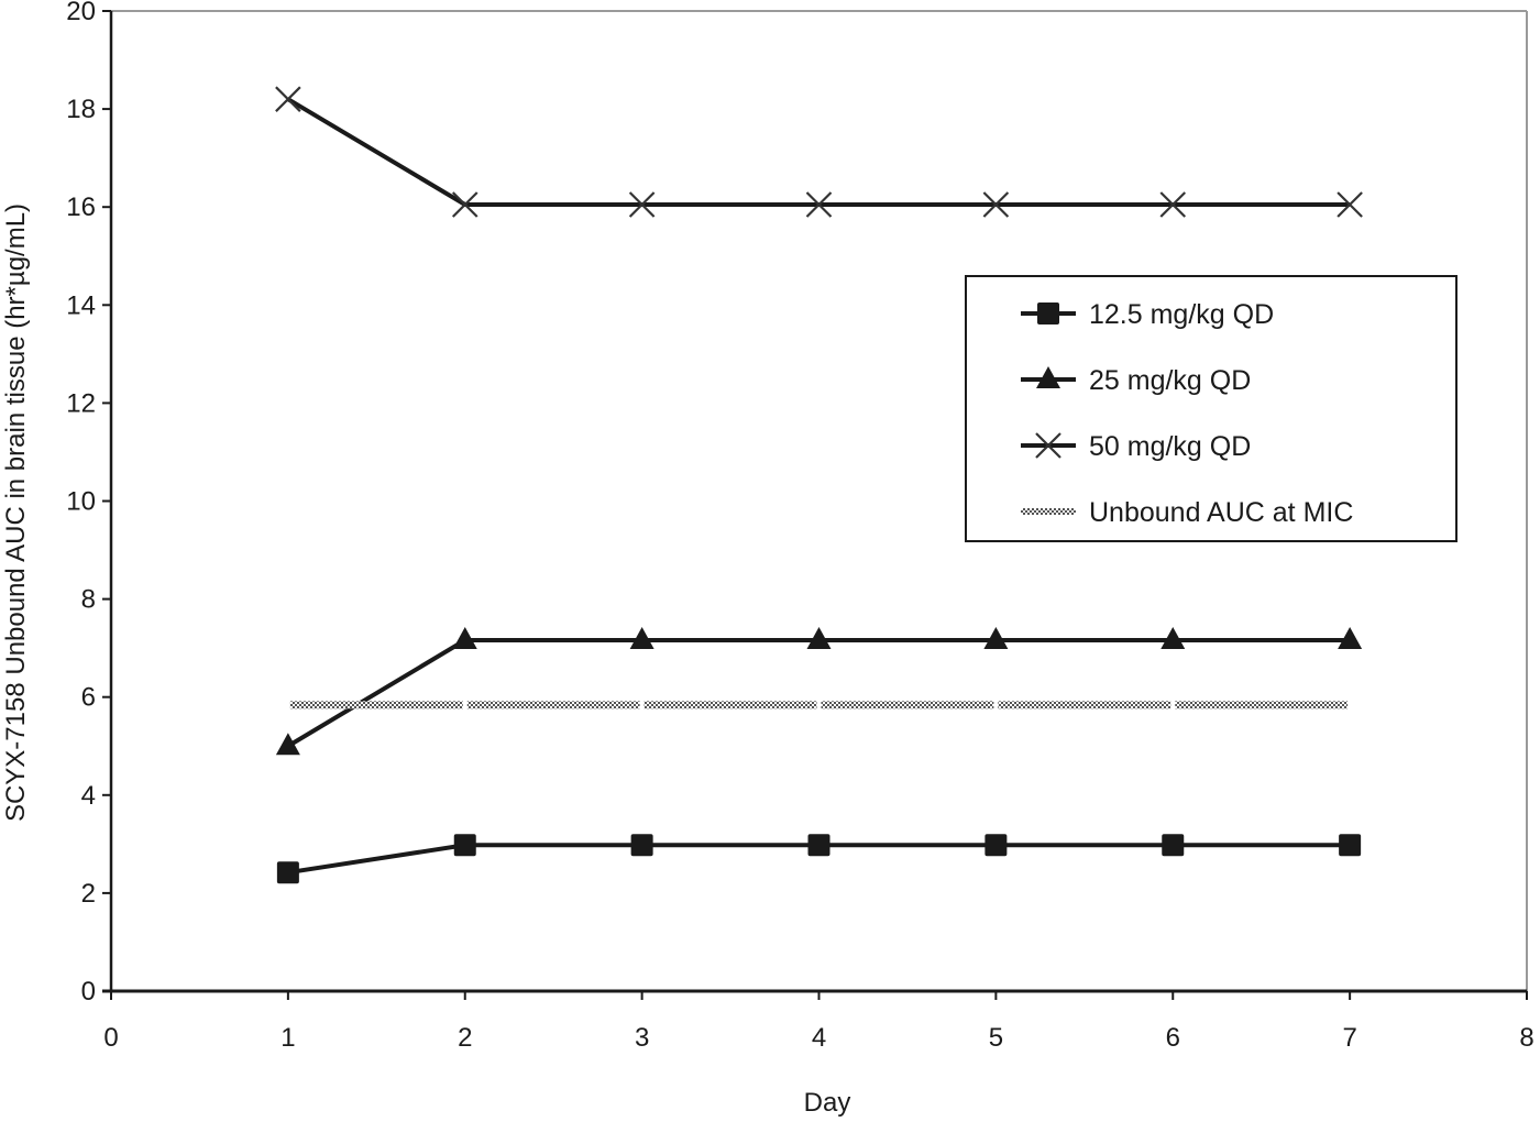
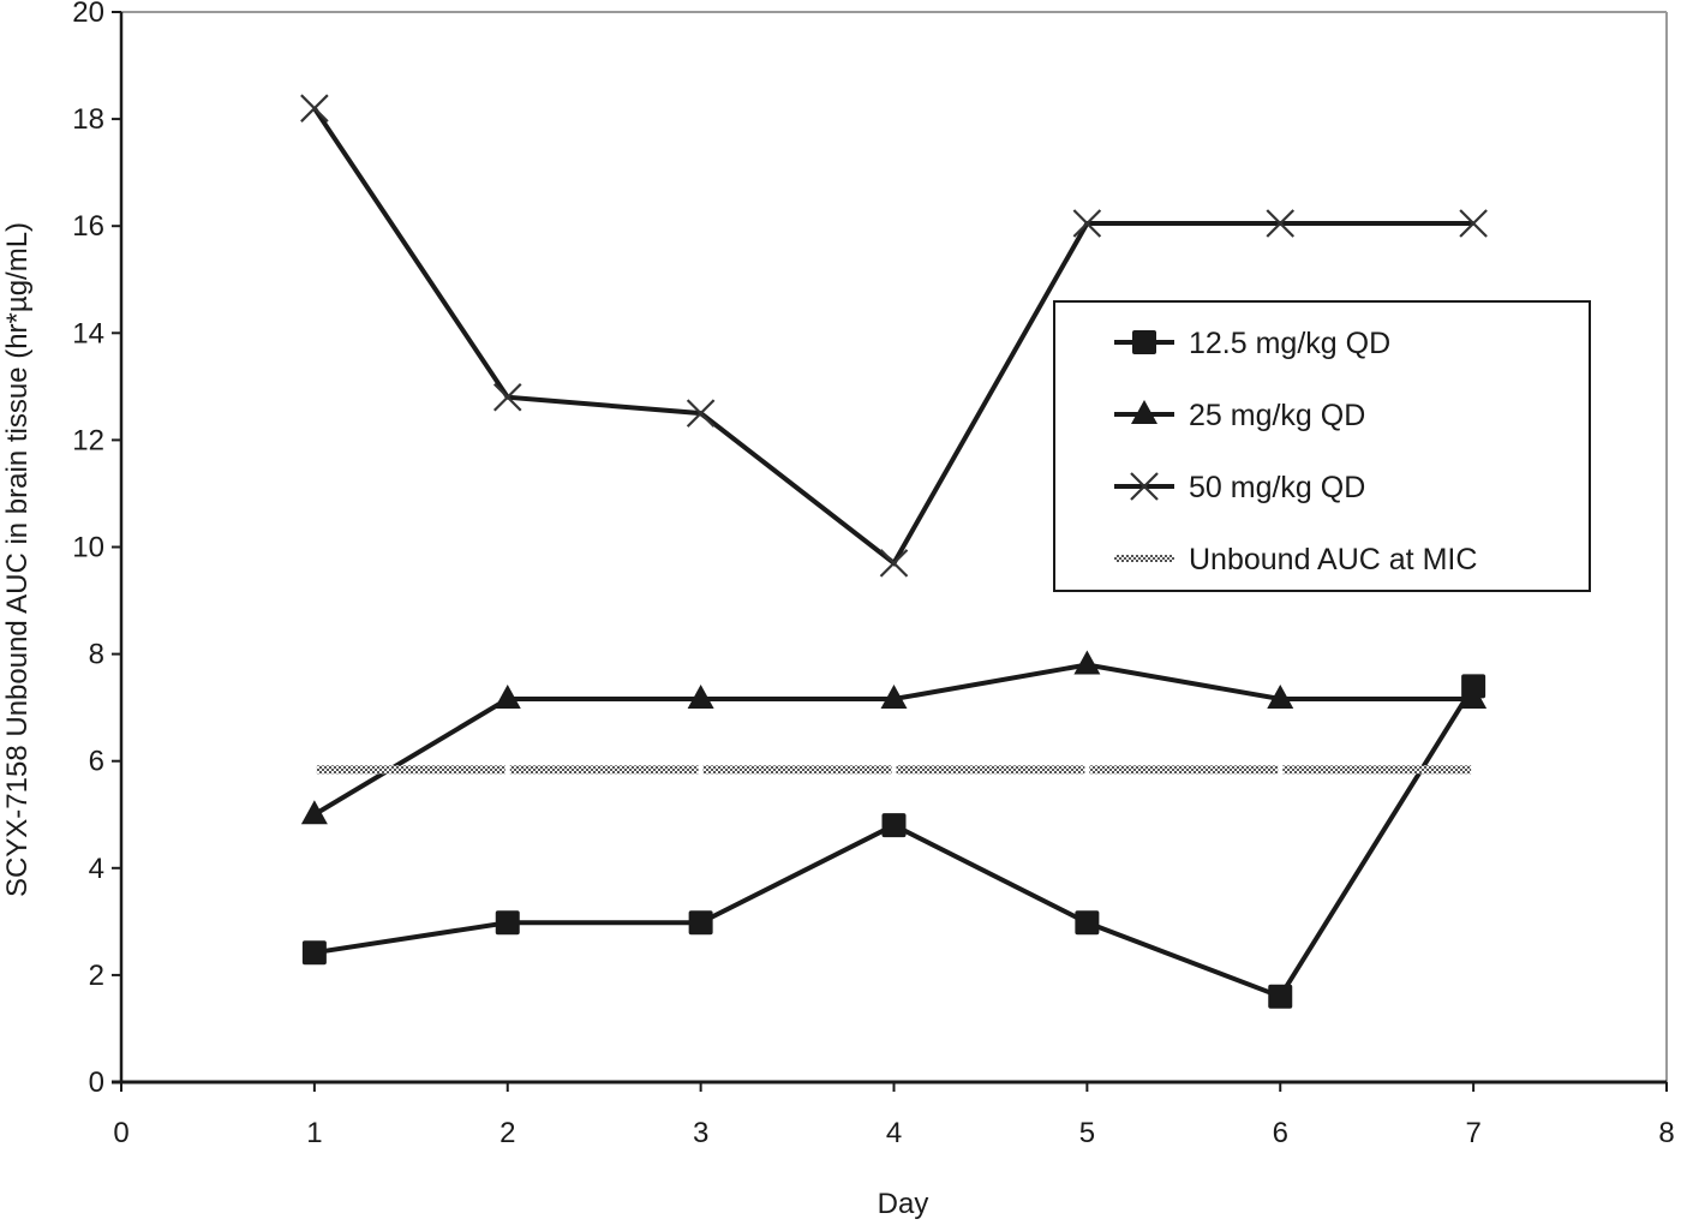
50 mg/kg QD/2: 16.1 -> 12.8
50 mg/kg QD/3: 16.1 -> 12.5
12.5 mg/kg QD/4: 3.0 -> 4.8
50 mg/kg QD/4: 16.1 -> 9.7
25 mg/kg QD/5: 7.2 -> 7.8
12.5 mg/kg QD/6: 3.0 -> 1.6
12.5 mg/kg QD/7: 3.0 -> 7.4
Unbound AUC at MIC/7: 5.8 -> 4.1
